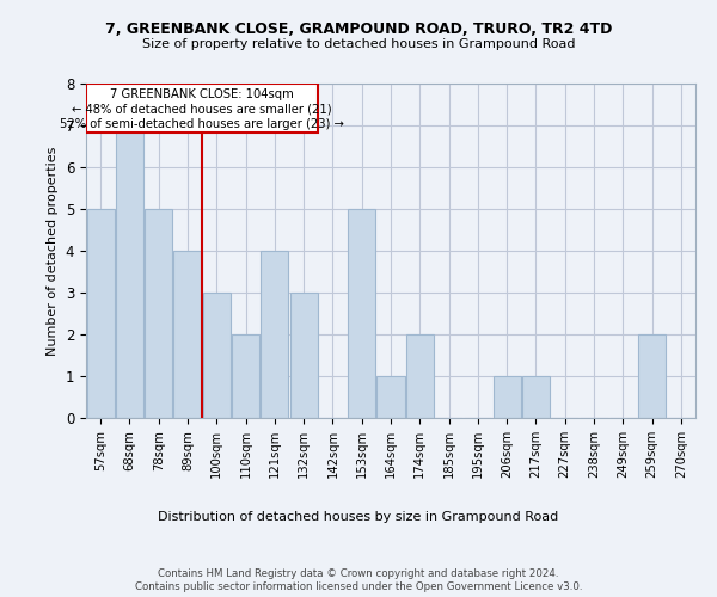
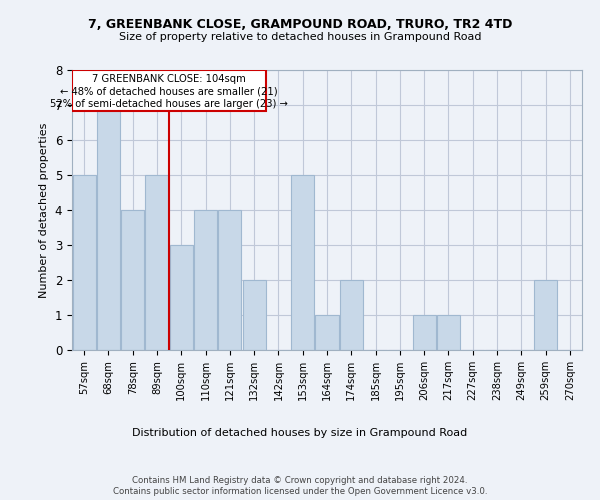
78sqm: 5 -> 4
89sqm: 4 -> 5
110sqm: 2 -> 4
132sqm: 3 -> 2
